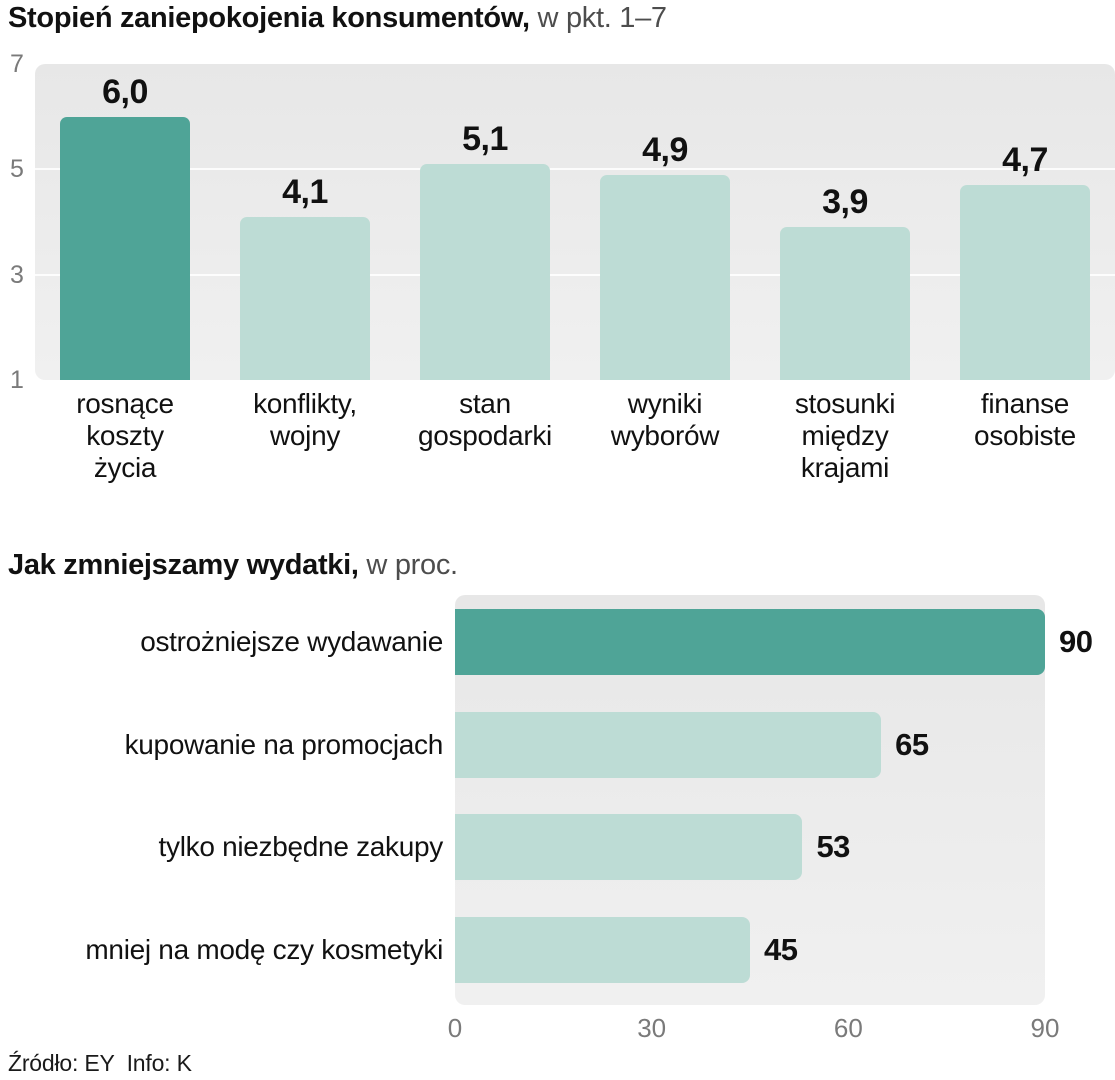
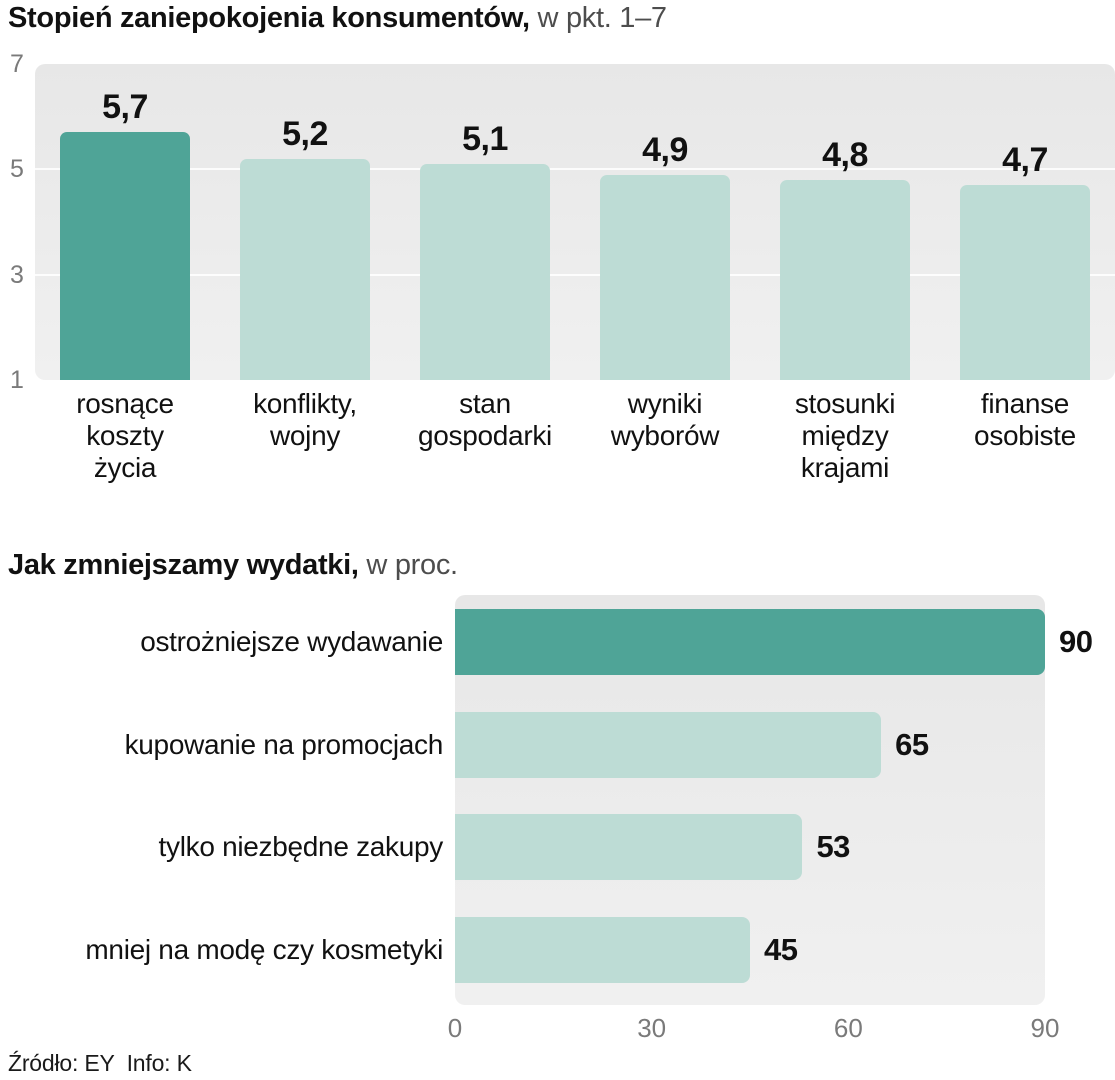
Stopień zaniepokojenia konsumentów, w pkt. 1–7/rosnące koszty życia: 6,0 -> 5,7
Stopień zaniepokojenia konsumentów, w pkt. 1–7/konflikty, wojny: 4,1 -> 5,2
Stopień zaniepokojenia konsumentów, w pkt. 1–7/stosunki między krajami: 3,9 -> 4,8
